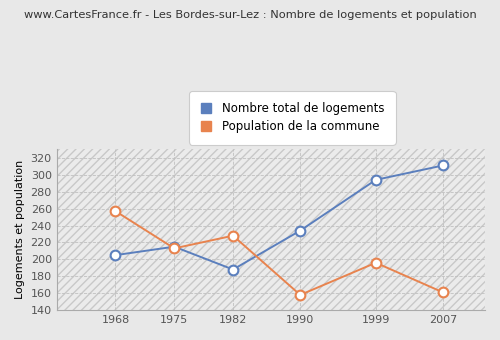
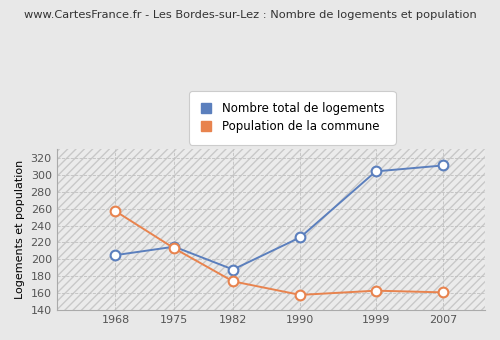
Population de la commune/1982: 228 -> 174
Nombre total de logements/1990: 234 -> 226
Nombre total de logements/1999: 294 -> 304
Population de la commune/1999: 196 -> 163
